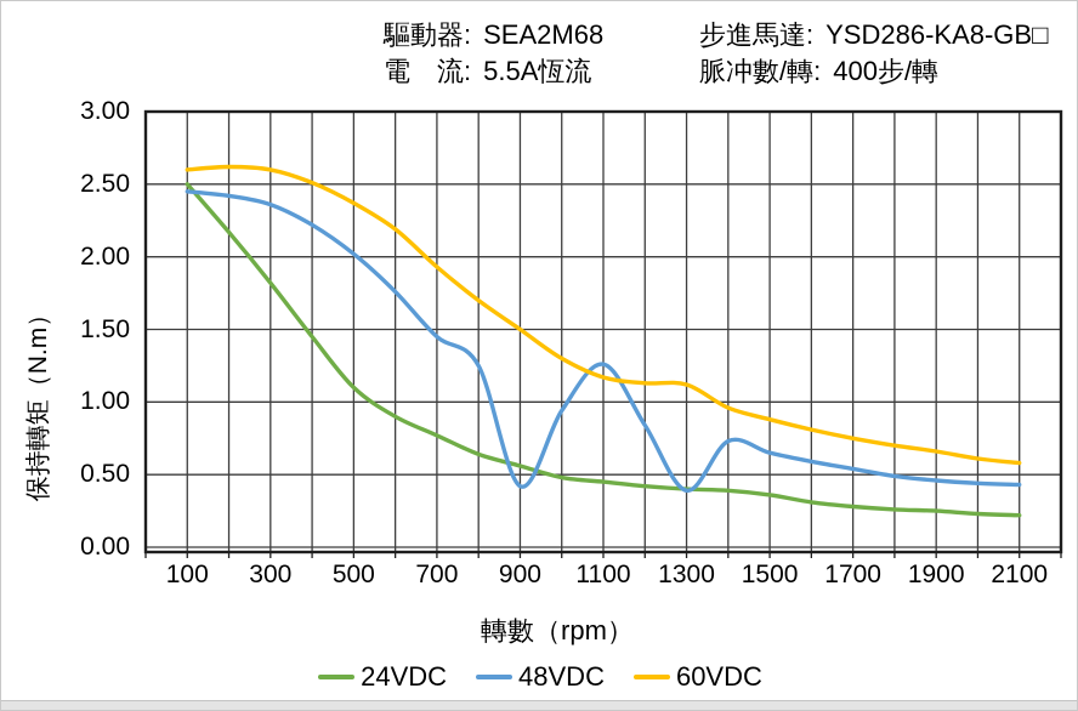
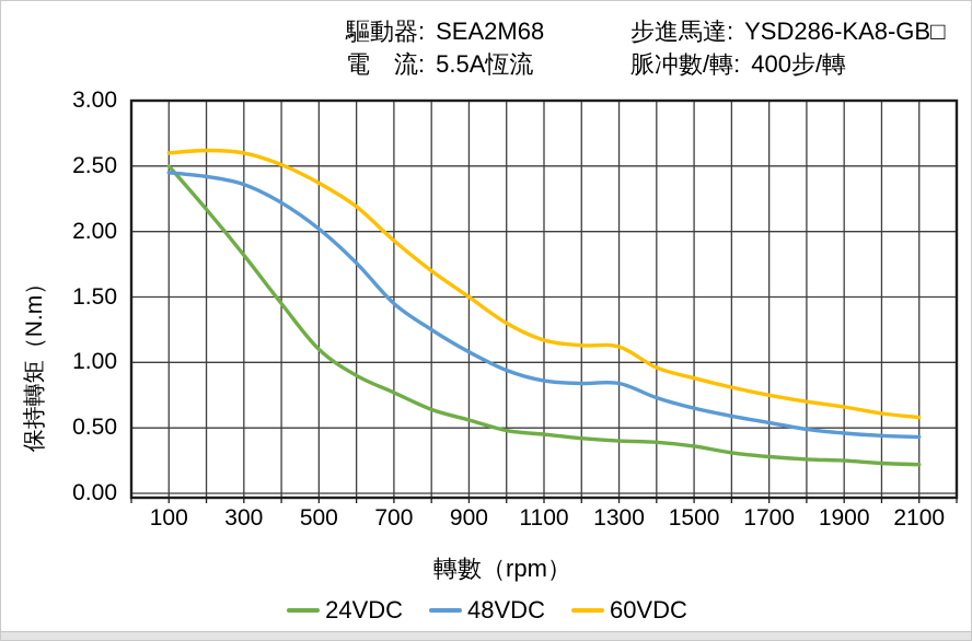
48VDC/900: 0.42 -> 1.08
48VDC/1100: 1.26 -> 0.86
48VDC/1300: 0.39 -> 0.84
